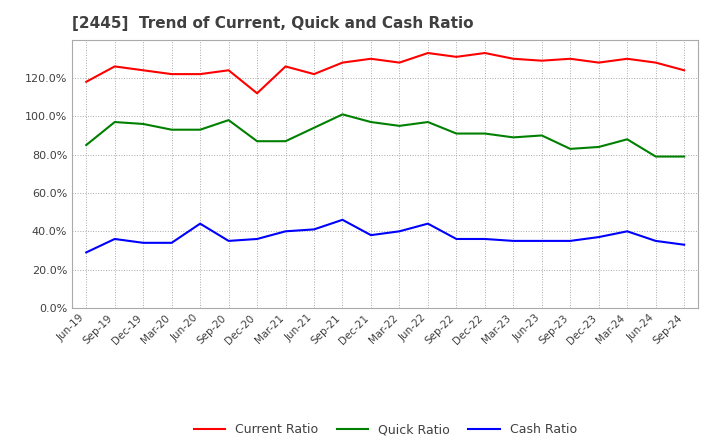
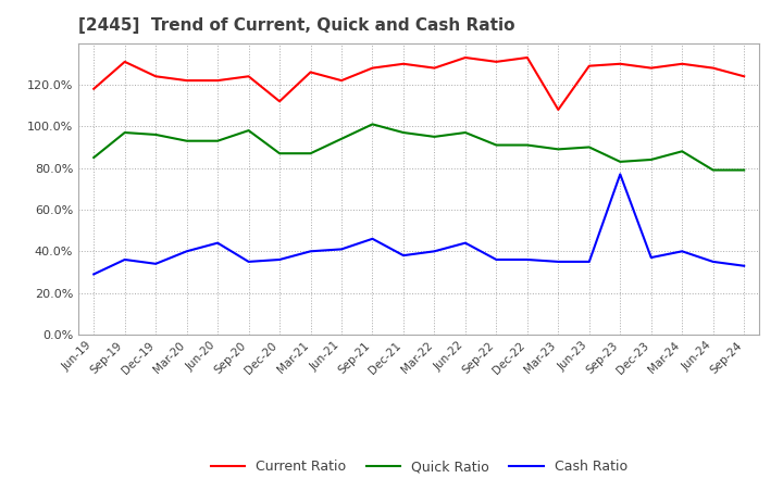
Current Ratio/Sep-19: 126% -> 131%
Cash Ratio/Mar-20: 34% -> 40%
Current Ratio/Mar-23: 130% -> 108%
Cash Ratio/Sep-23: 35% -> 77%
